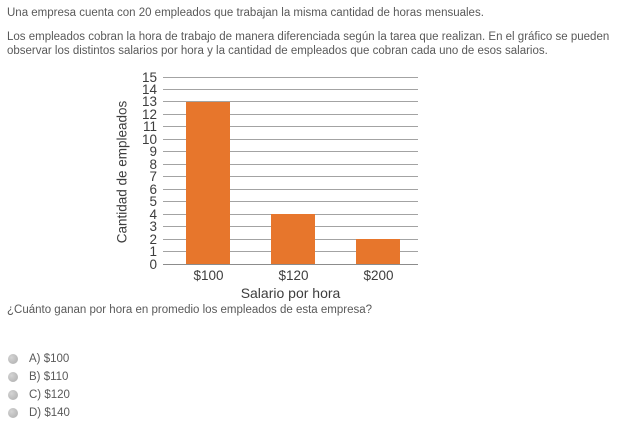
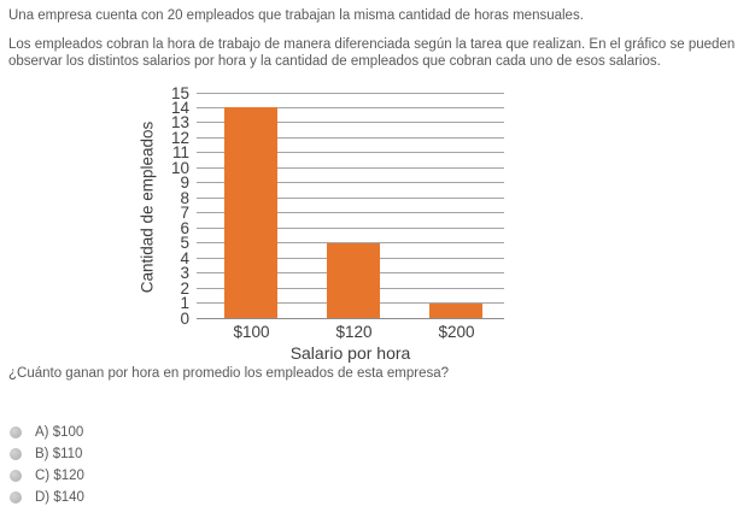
$100: 13 -> 14
$120: 4 -> 5
$200: 2 -> 1
